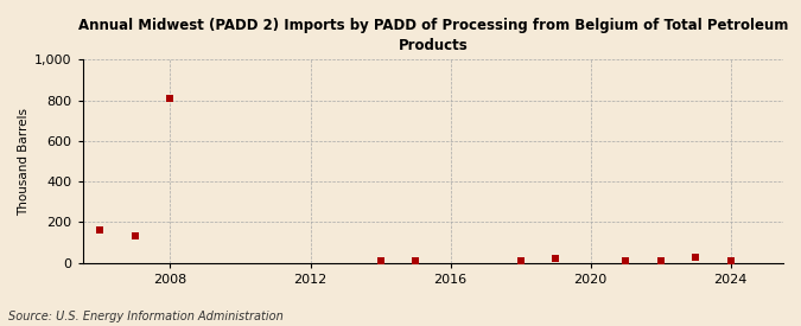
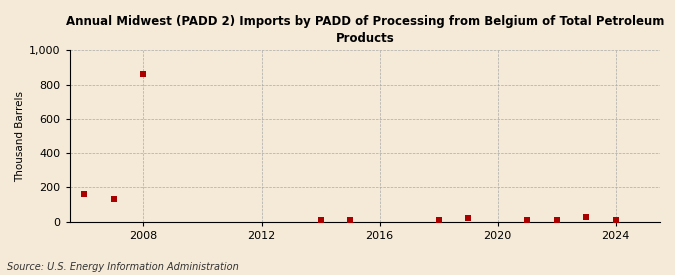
2008: 810 -> 860
